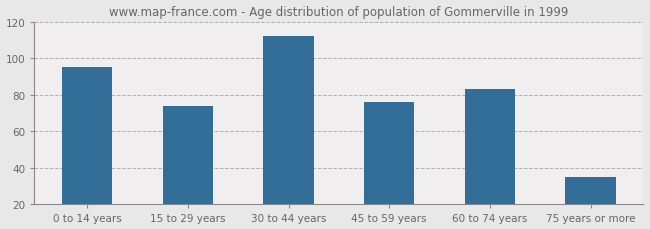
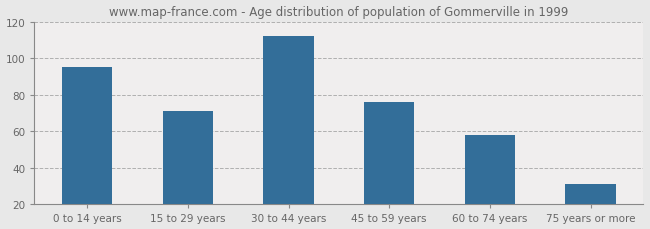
15 to 29 years: 74 -> 71
60 to 74 years: 83 -> 58
75 years or more: 35 -> 31
